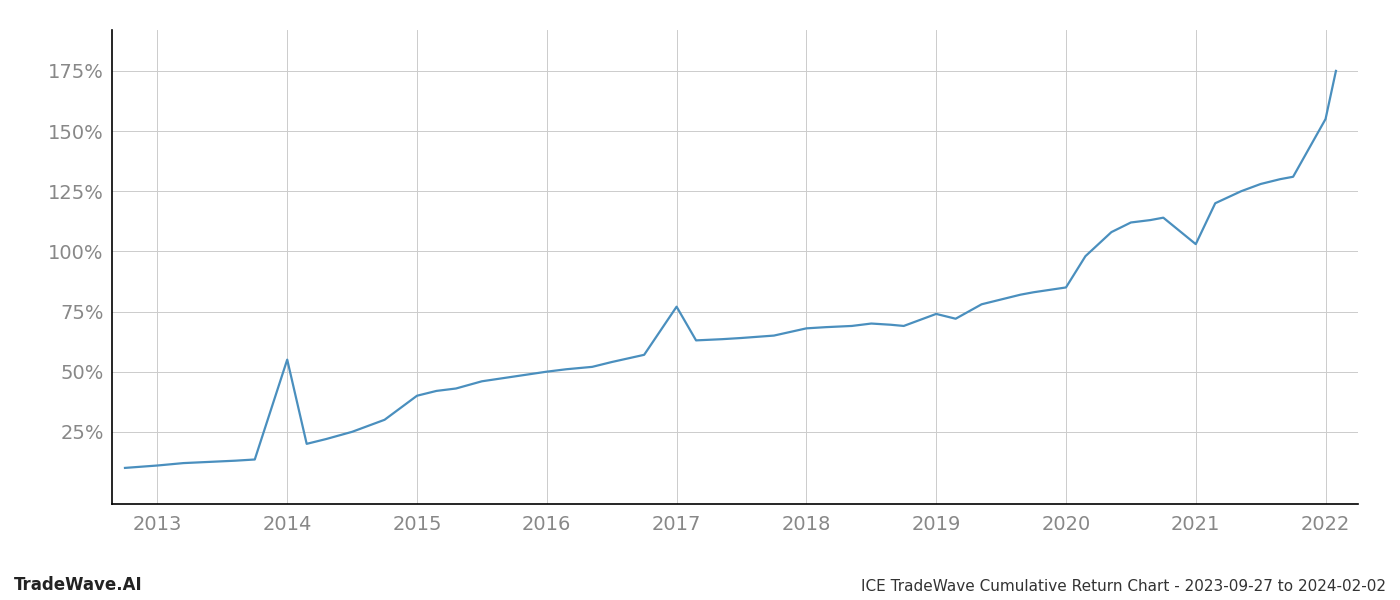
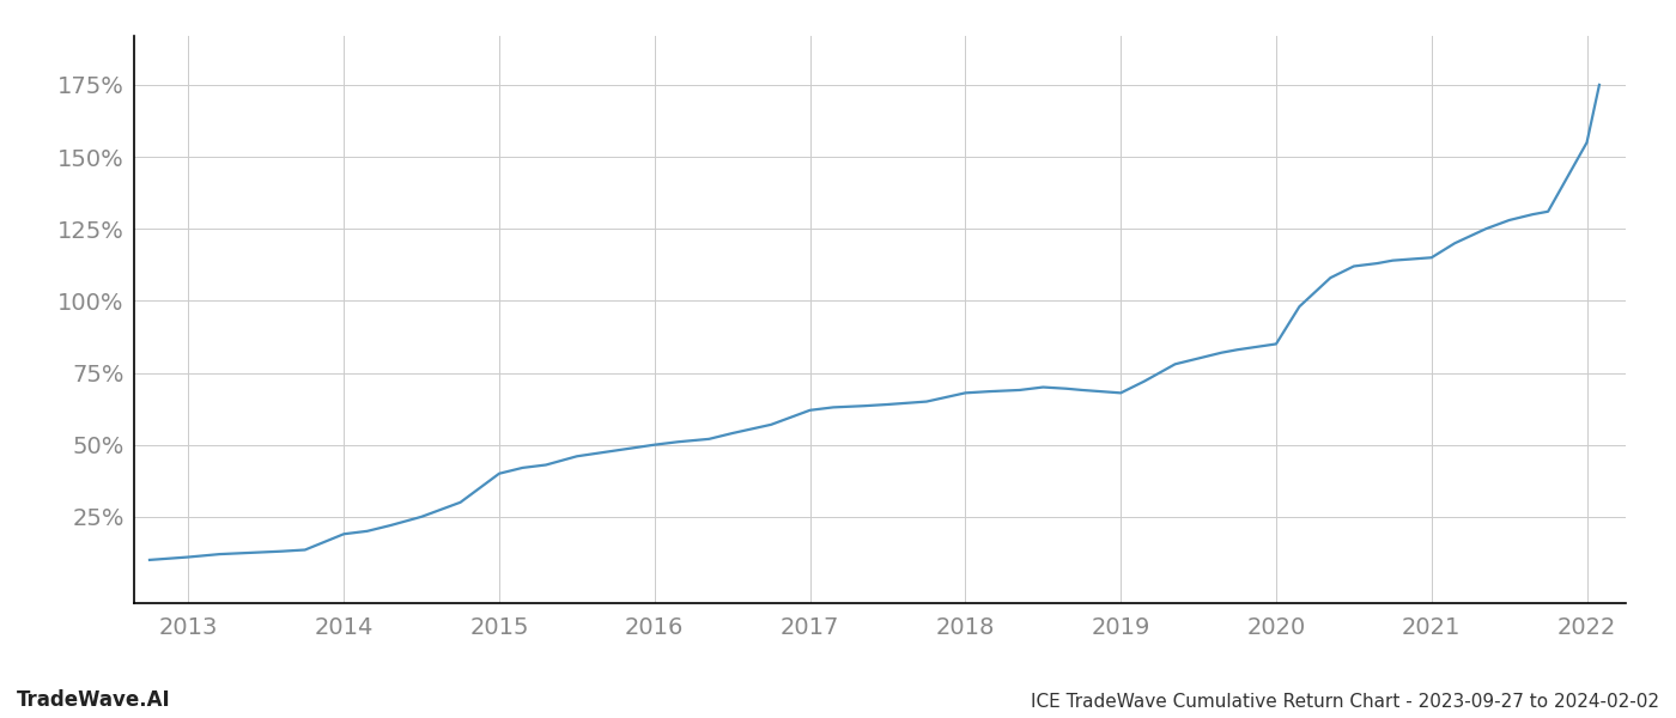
2014: 55.0% -> 19.0%
2017: 77.0% -> 62.0%
2019: 74.0% -> 68.0%
2021: 103.0% -> 115.0%
